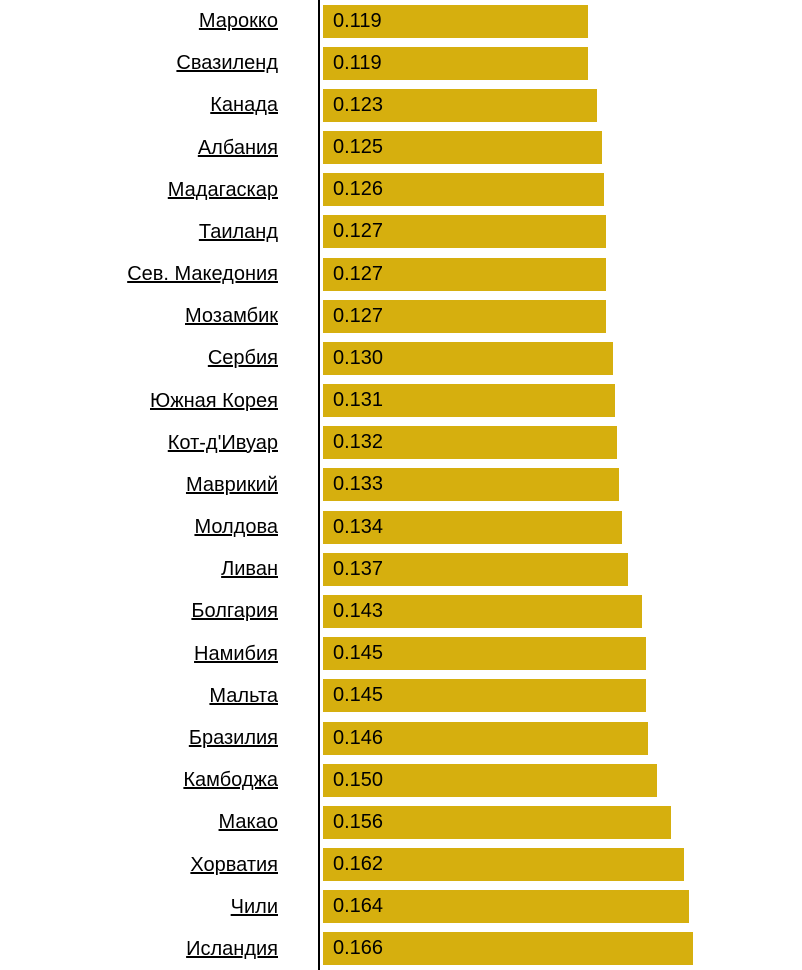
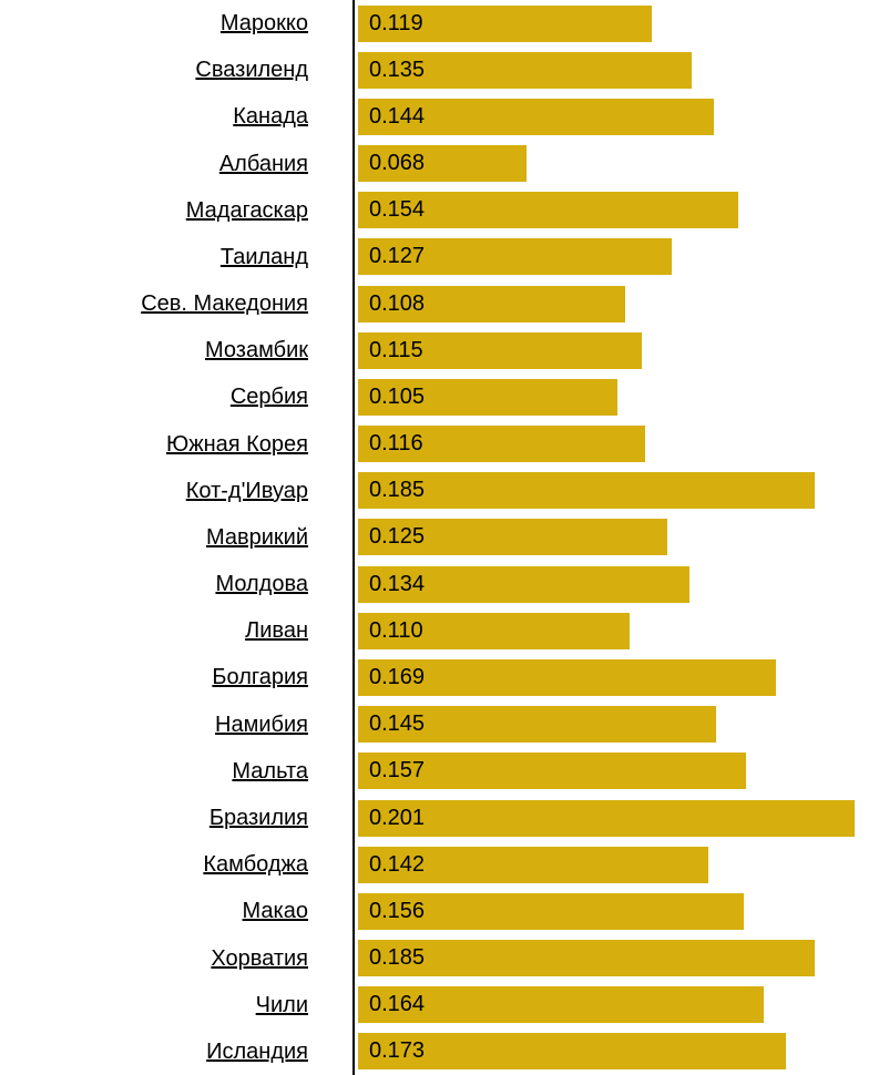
Свазиленд: 0.119 -> 0.135
Канада: 0.123 -> 0.144
Албания: 0.125 -> 0.068
Мадагаскар: 0.126 -> 0.154
Сев. Македония: 0.127 -> 0.108
Мозамбик: 0.127 -> 0.115
Сербия: 0.130 -> 0.105
Южная Корея: 0.131 -> 0.116
Кот-д'Ивуар: 0.132 -> 0.185
Маврикий: 0.133 -> 0.125
Ливан: 0.137 -> 0.110
Болгария: 0.143 -> 0.169
Мальта: 0.145 -> 0.157
Бразилия: 0.146 -> 0.201
Камбоджа: 0.150 -> 0.142
Хорватия: 0.162 -> 0.185
Исландия: 0.166 -> 0.173
